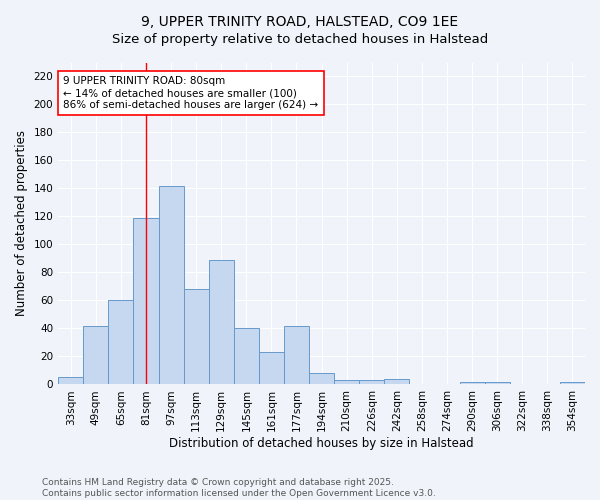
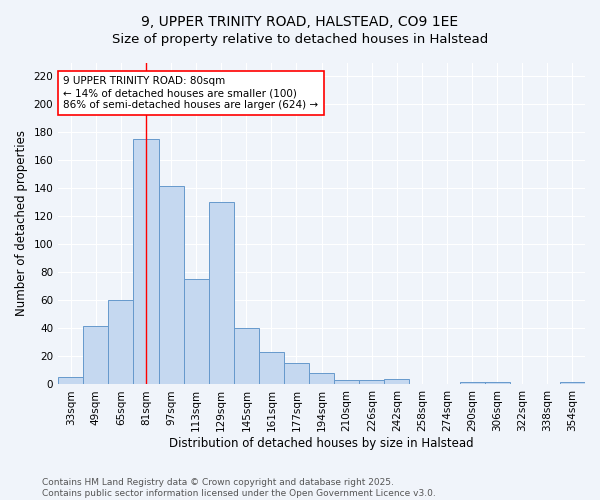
81sqm: 119 -> 175
113sqm: 68 -> 75
129sqm: 89 -> 130
177sqm: 42 -> 15
